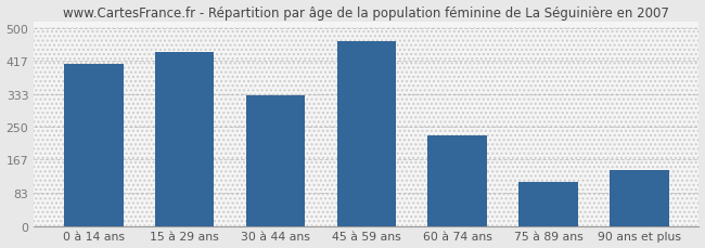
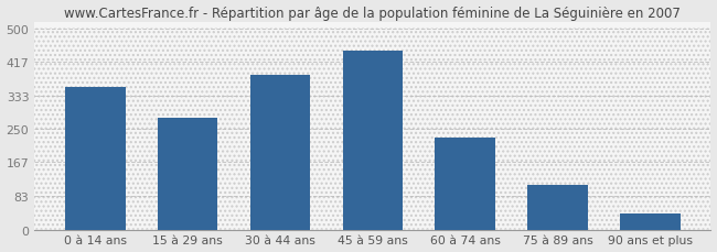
0 à 14 ans: 410 -> 355
15 à 29 ans: 440 -> 278
30 à 44 ans: 330 -> 383
45 à 59 ans: 465 -> 443
90 ans et plus: 140 -> 40
